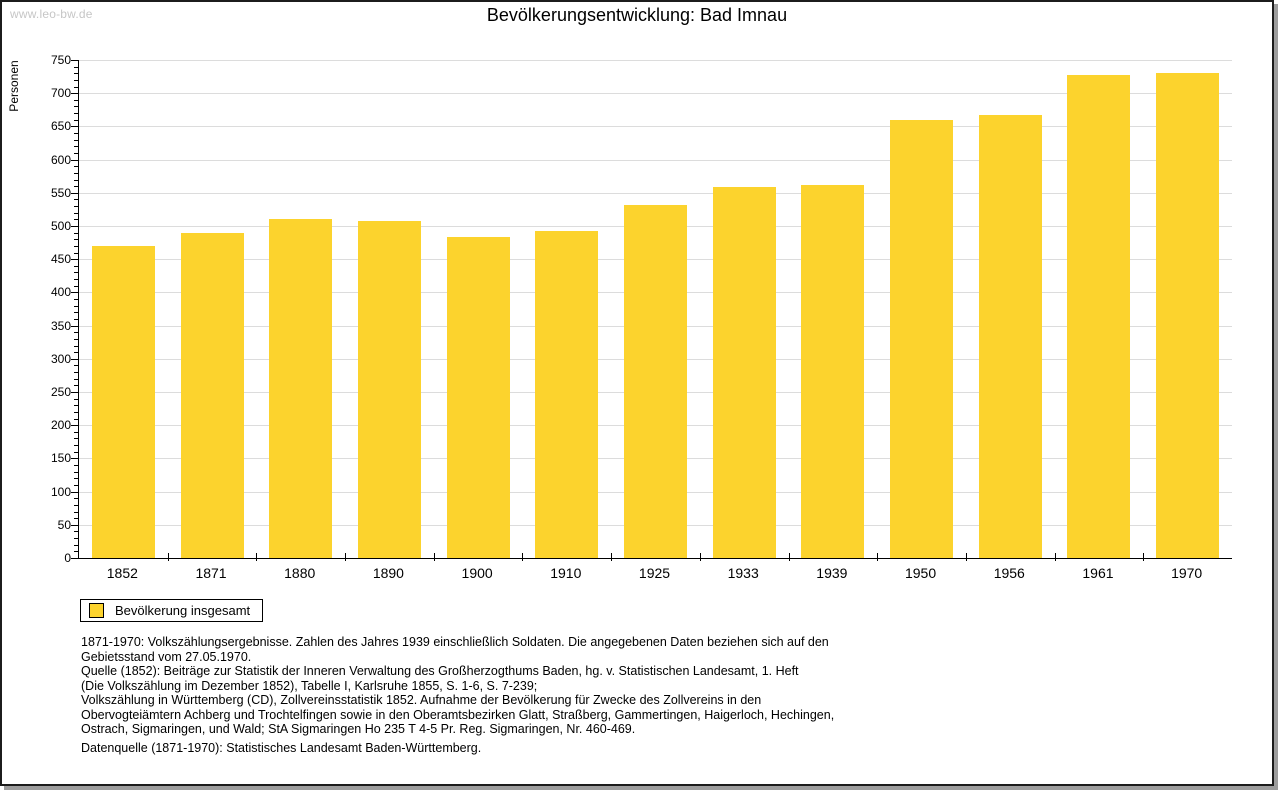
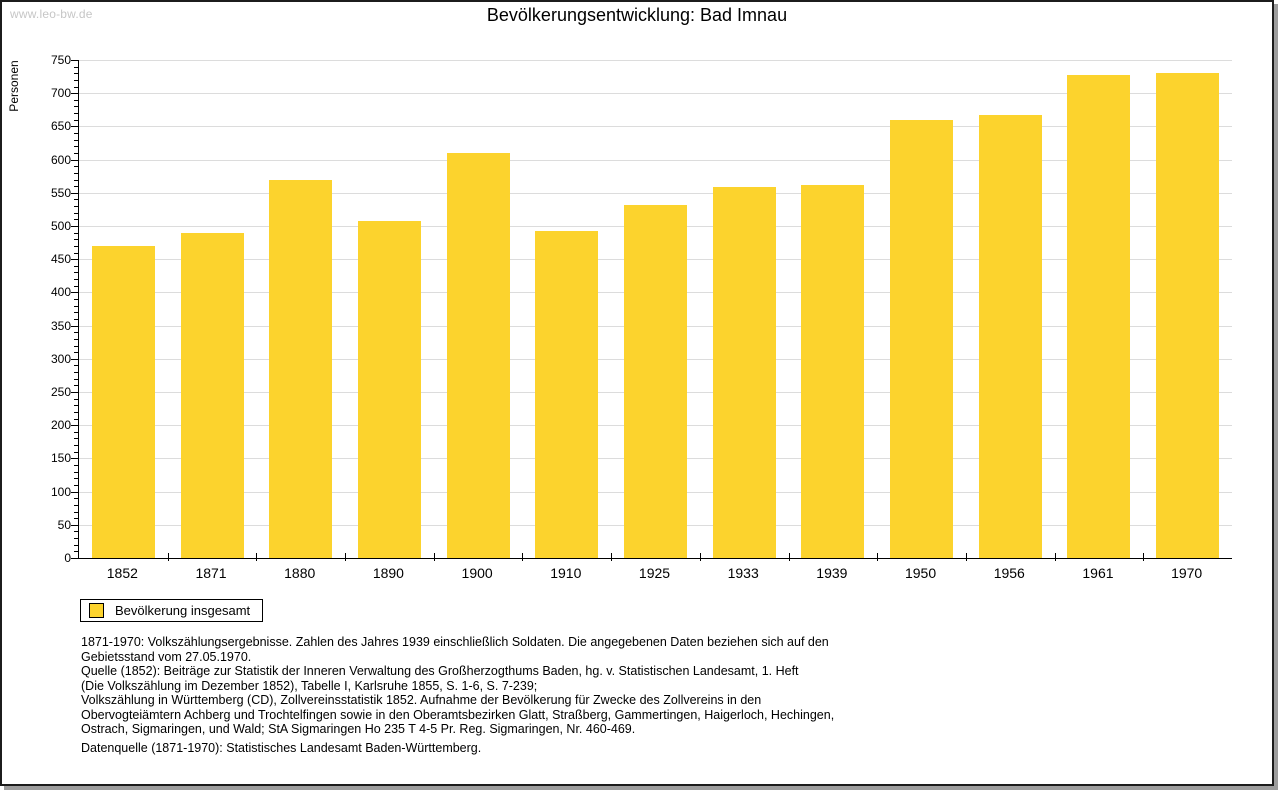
1880: 510 -> 570
1900: 480 -> 610
